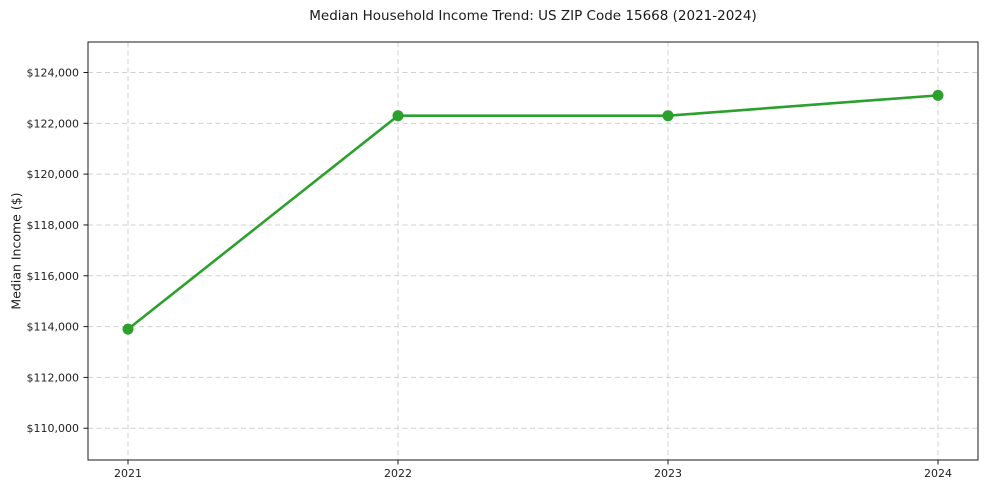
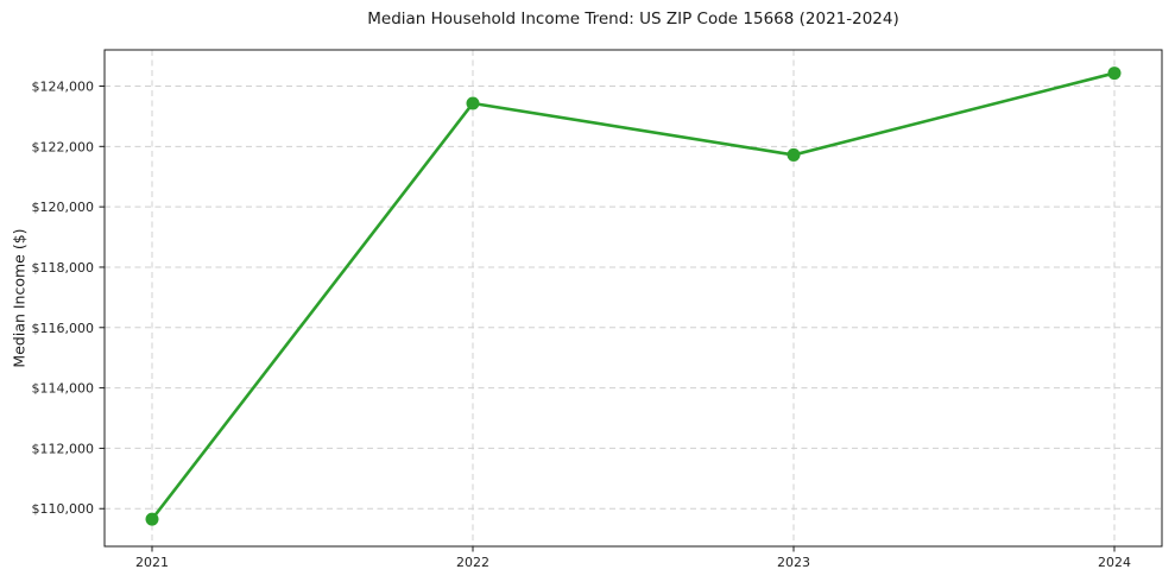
2021: $113900 -> $109600
2022: $122300 -> $123400
2023: $122300 -> $121700
2024: $123100 -> $124400
